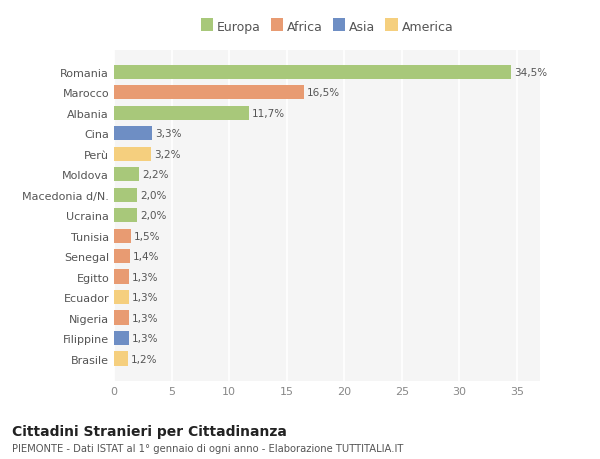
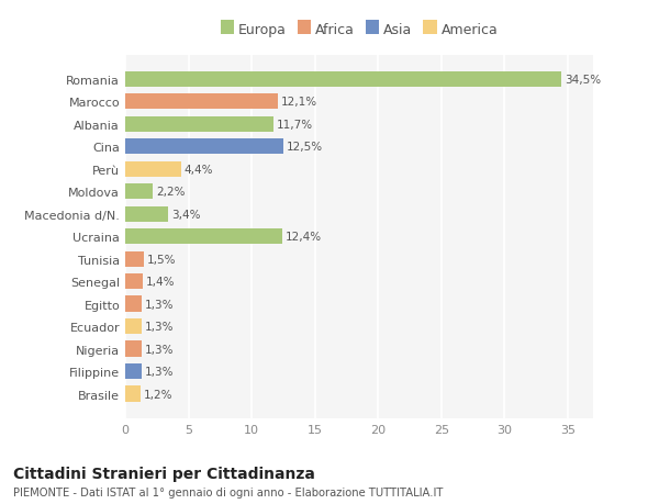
Marocco: 16,5% -> 12,1%
Cina: 3,3% -> 12,5%
Perù: 3,2% -> 4,4%
Macedonia d/N.: 2,0% -> 3,4%
Ucraina: 2,0% -> 12,4%
